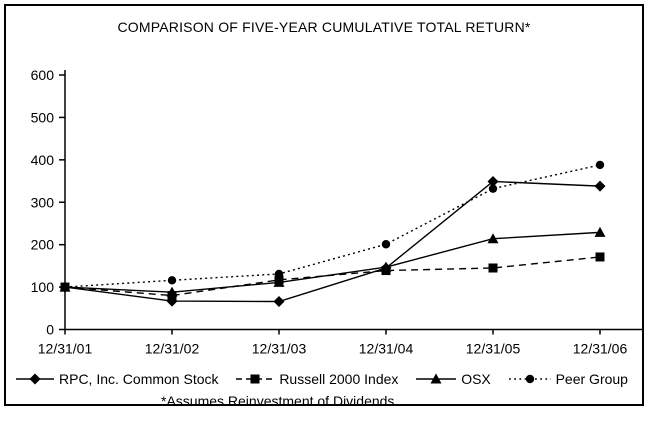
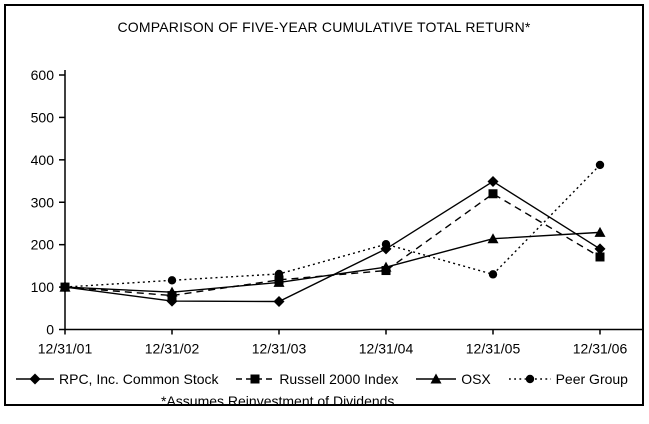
RPC, Inc. Common Stock/12/31/04: 140 -> 190
Russell 2000 Index/12/31/05: 140 -> 320
Peer Group/12/31/05: 330 -> 130
RPC, Inc. Common Stock/12/31/06: 340 -> 190
